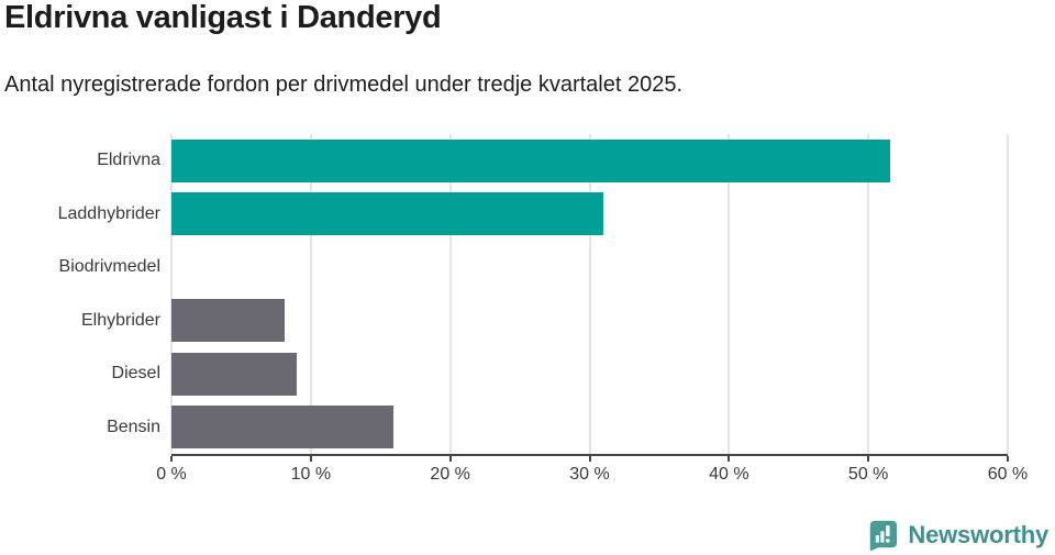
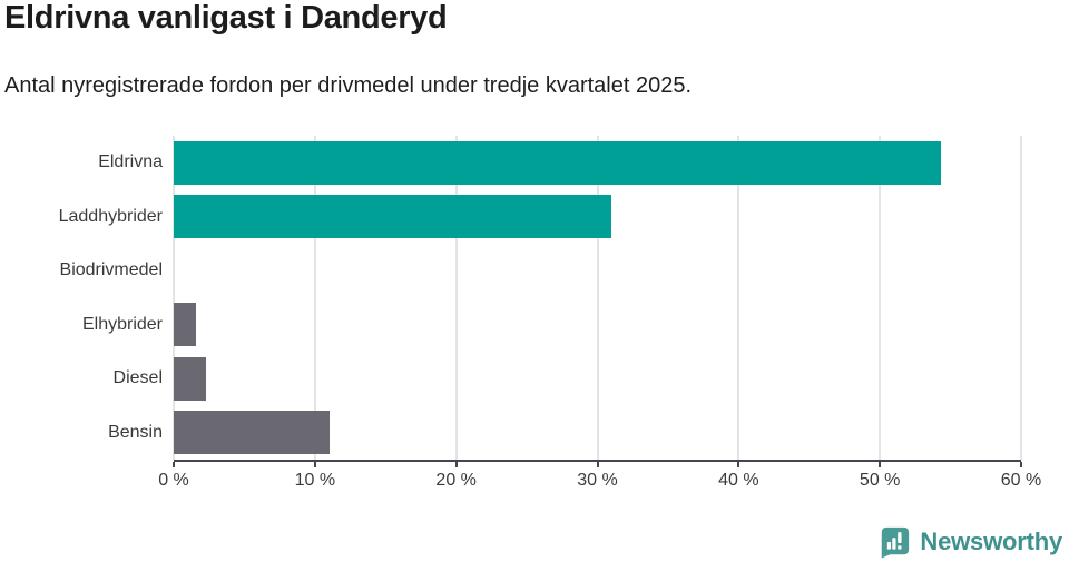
Eldrivna: 51.6% -> 54.3%
Elhybrider: 8.1% -> 1.6%
Diesel: 9.0% -> 2.3%
Bensin: 15.9% -> 11.0%
